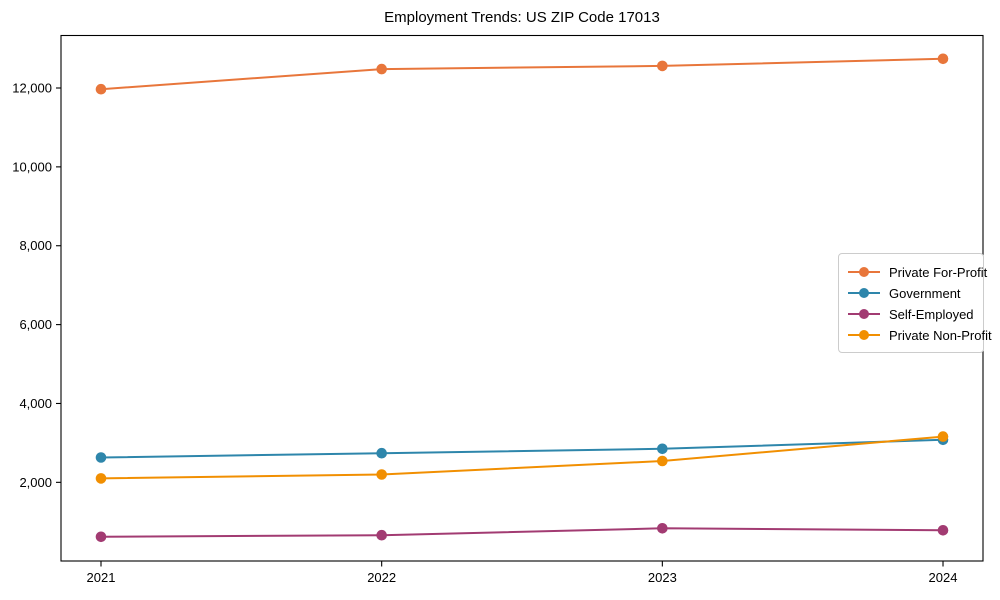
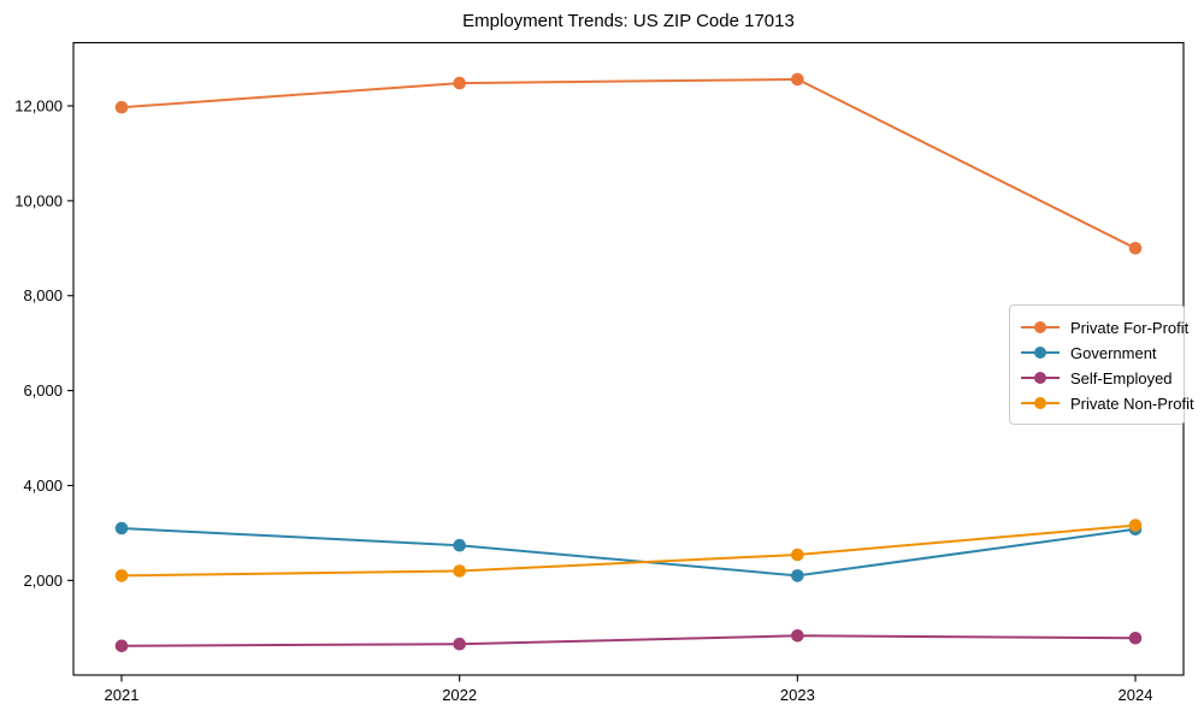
Government/2021: 2600 -> 3100
Government/2023: 2800 -> 2100
Private For-Profit/2024: 12700 -> 9000
